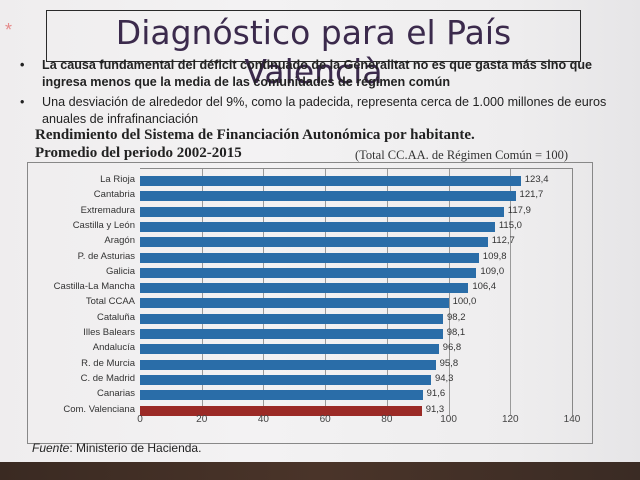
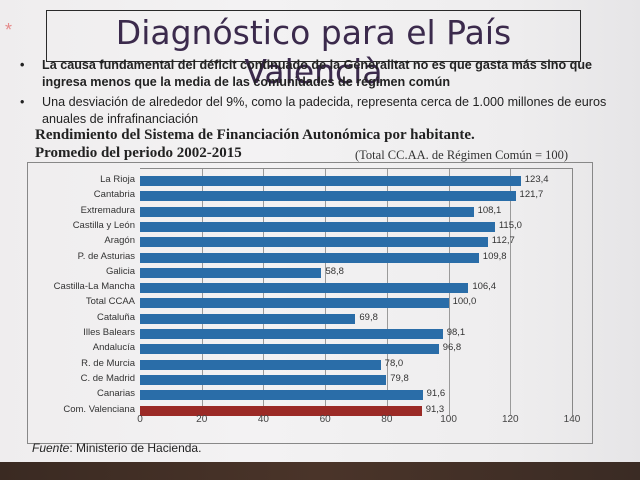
Extremadura: 117,9 -> 108,1
Galicia: 109,0 -> 58,8
Cataluña: 98,2 -> 69,8
R. de Murcia: 95,8 -> 78,0
C. de Madrid: 94,3 -> 79,8
